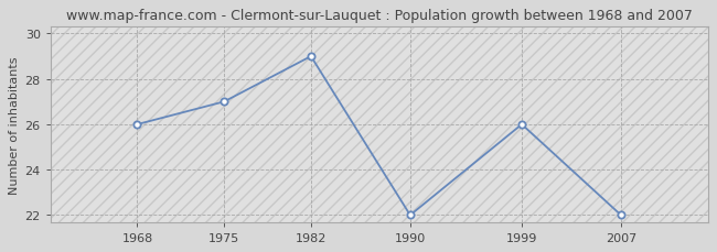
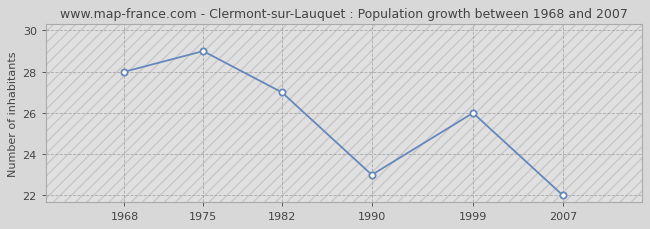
1968: 26 -> 28
1975: 27 -> 29
1982: 29 -> 27
1990: 22 -> 23
